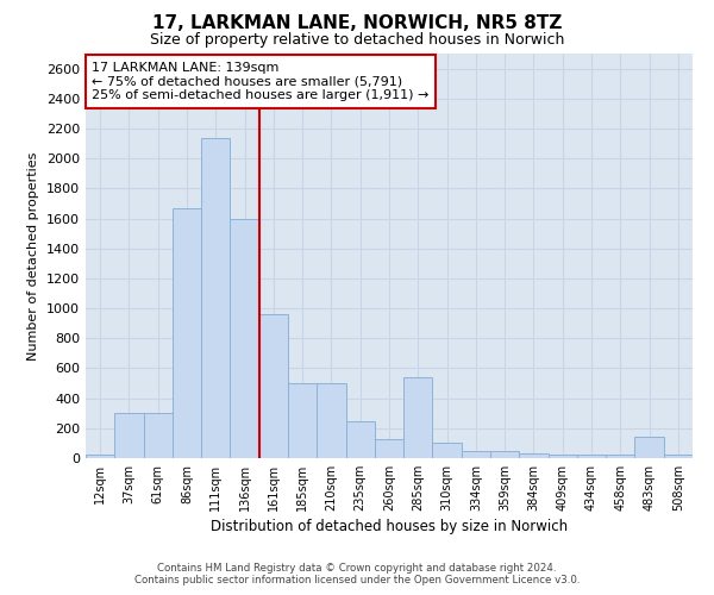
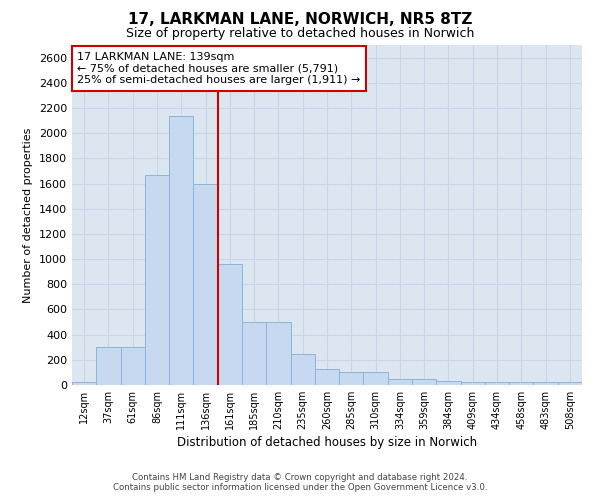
285sqm: 540 -> 100
483sqm: 140 -> 20
